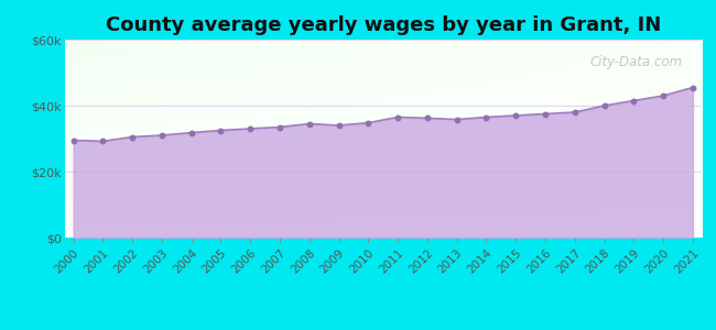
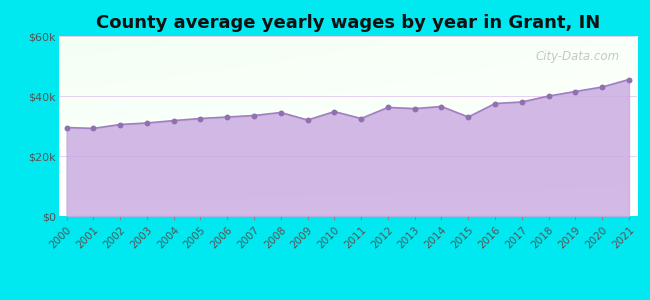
2009: $34.0k -> $32.0k
2011: $36.5k -> $32.5k
2015: $37.0k -> $33.0k
